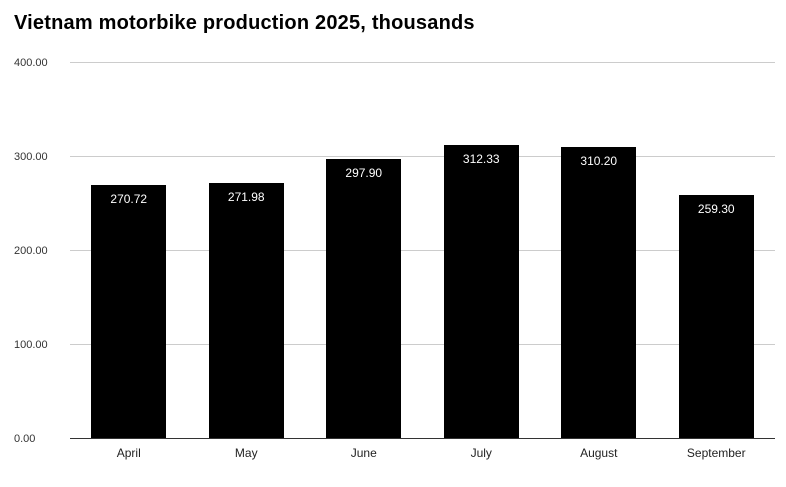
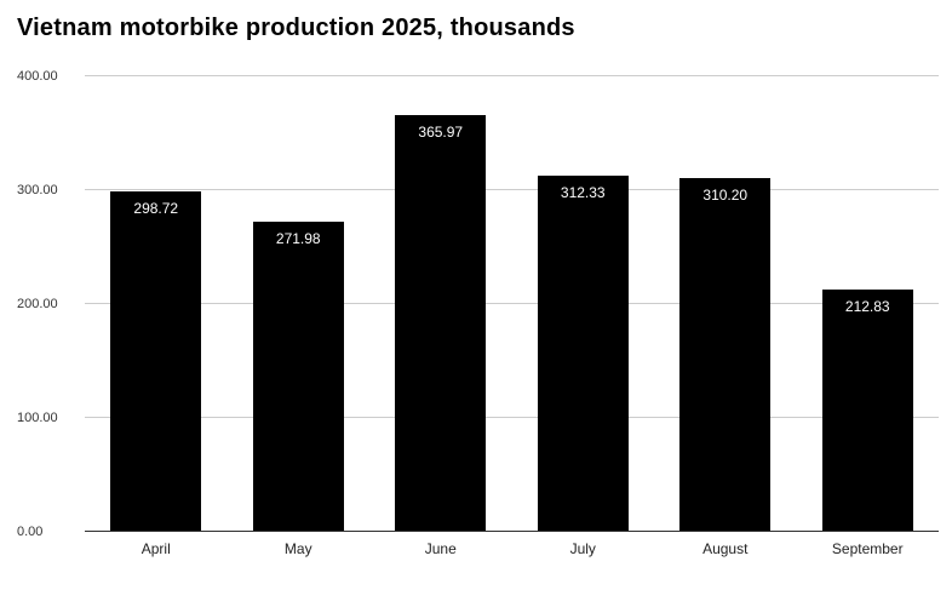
April: 270.72 -> 298.72
June: 297.90 -> 365.97
September: 259.30 -> 212.83
